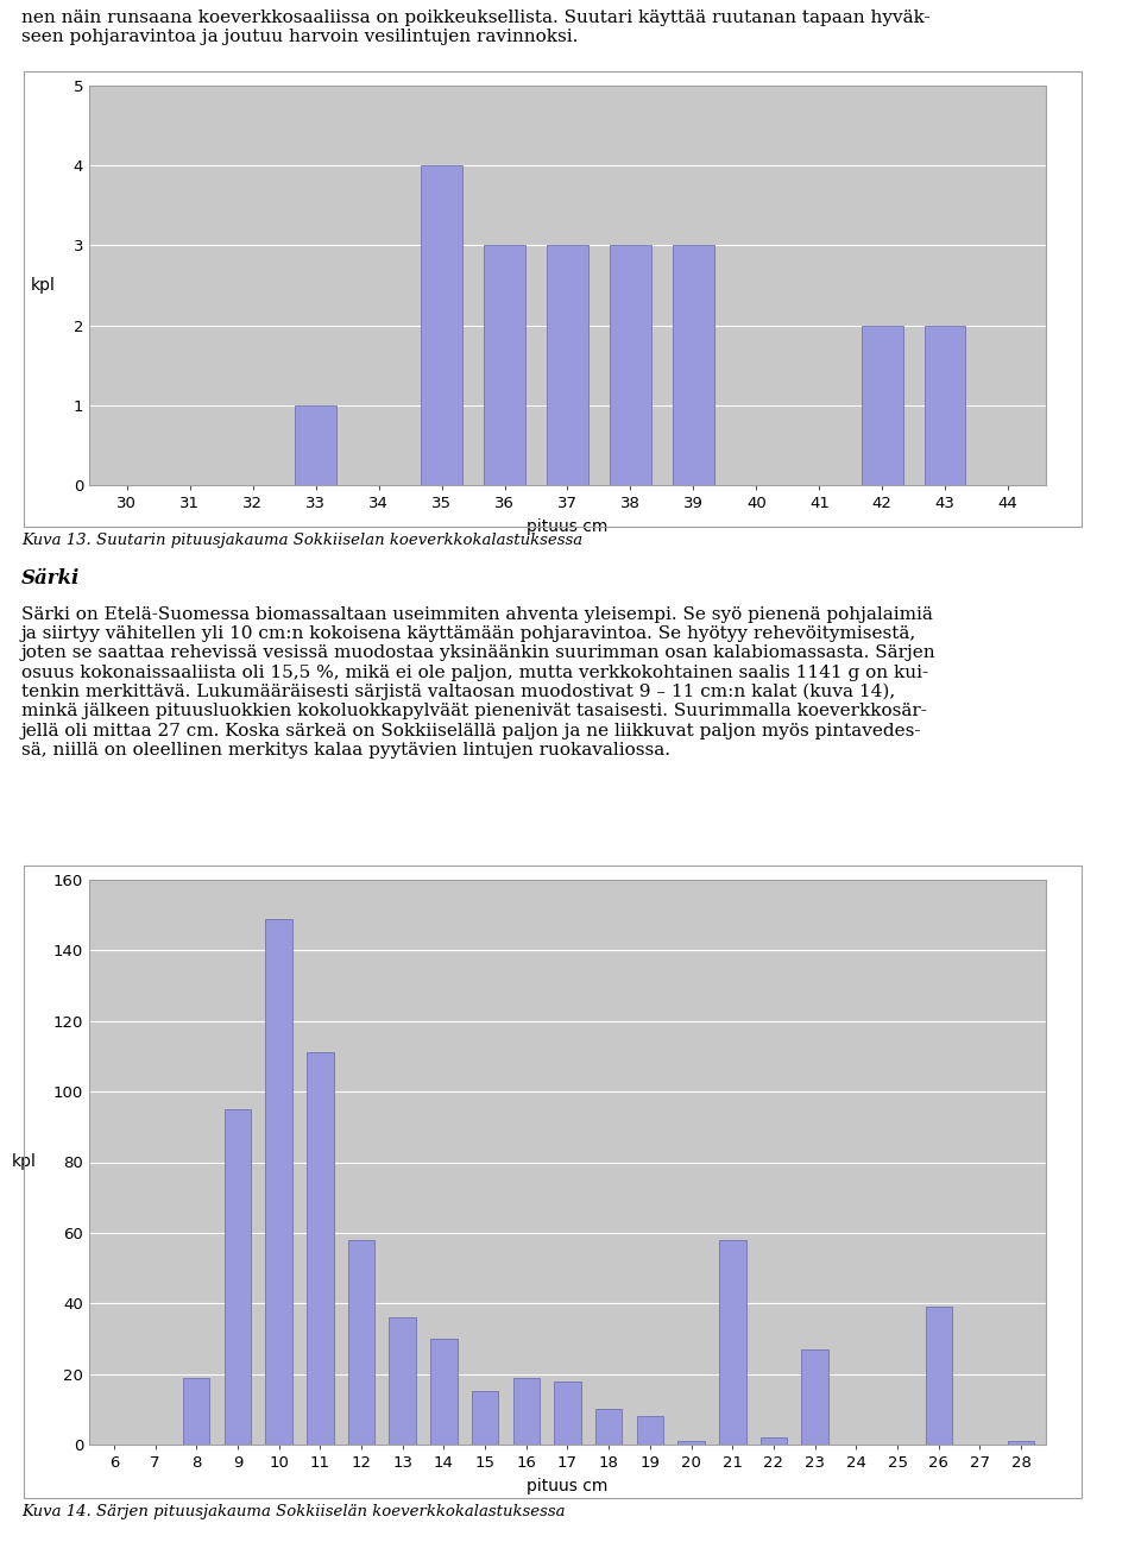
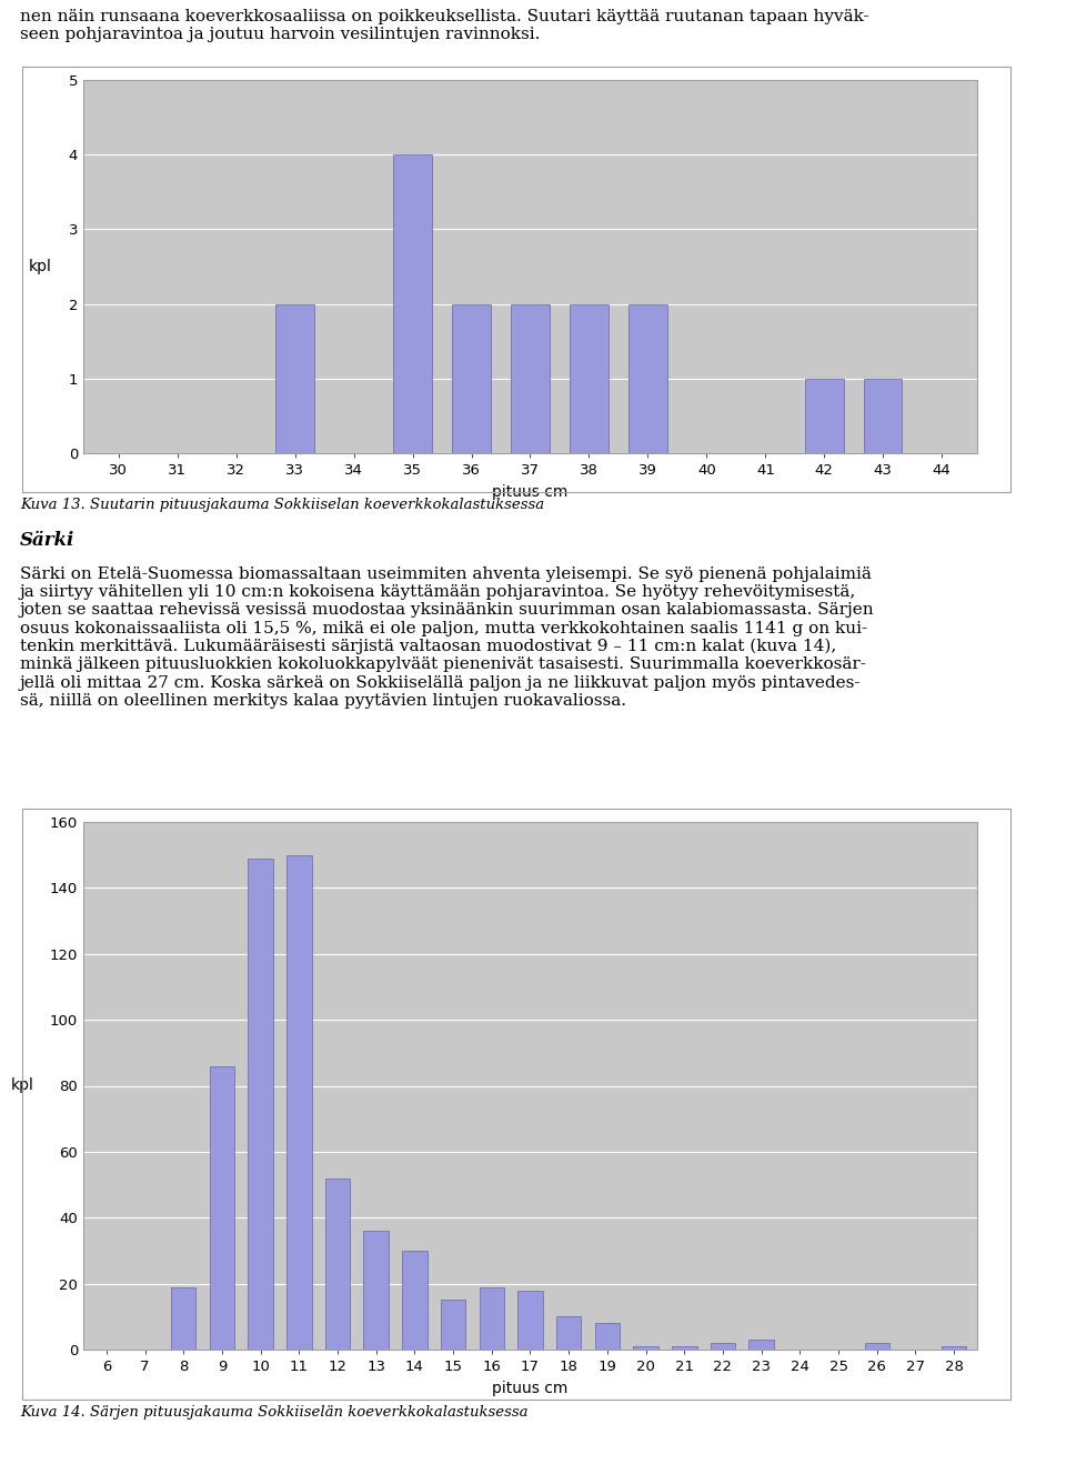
33: 1 -> 2
36: 3 -> 2
37: 3 -> 2
38: 3 -> 2
39: 3 -> 2
42: 2 -> 1
43: 2 -> 1
9: 95 -> 86
11: 111 -> 150
12: 58 -> 52
21: 58 -> 1
23: 27 -> 3
26: 39 -> 2
